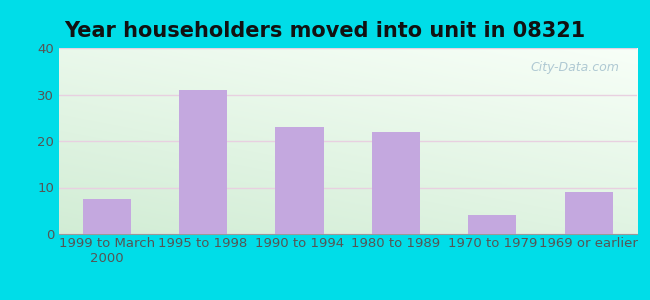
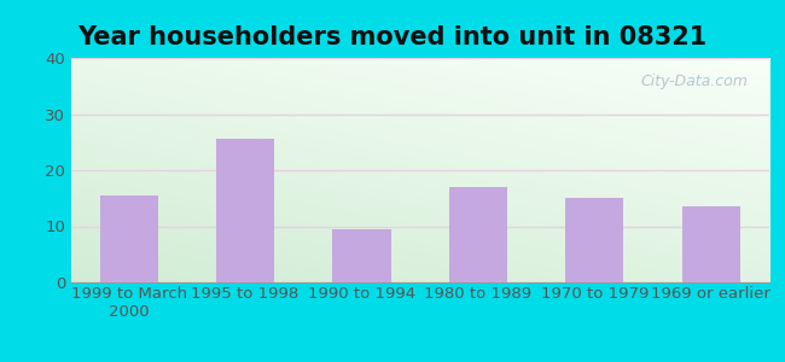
1999 to March 2000: 7.5 -> 15.5
1995 to 1998: 31.0 -> 25.5
1990 to 1994: 23.0 -> 9.5
1980 to 1989: 22.0 -> 17.0
1970 to 1979: 4.0 -> 15.0
1969 or earlier: 9.0 -> 13.5
